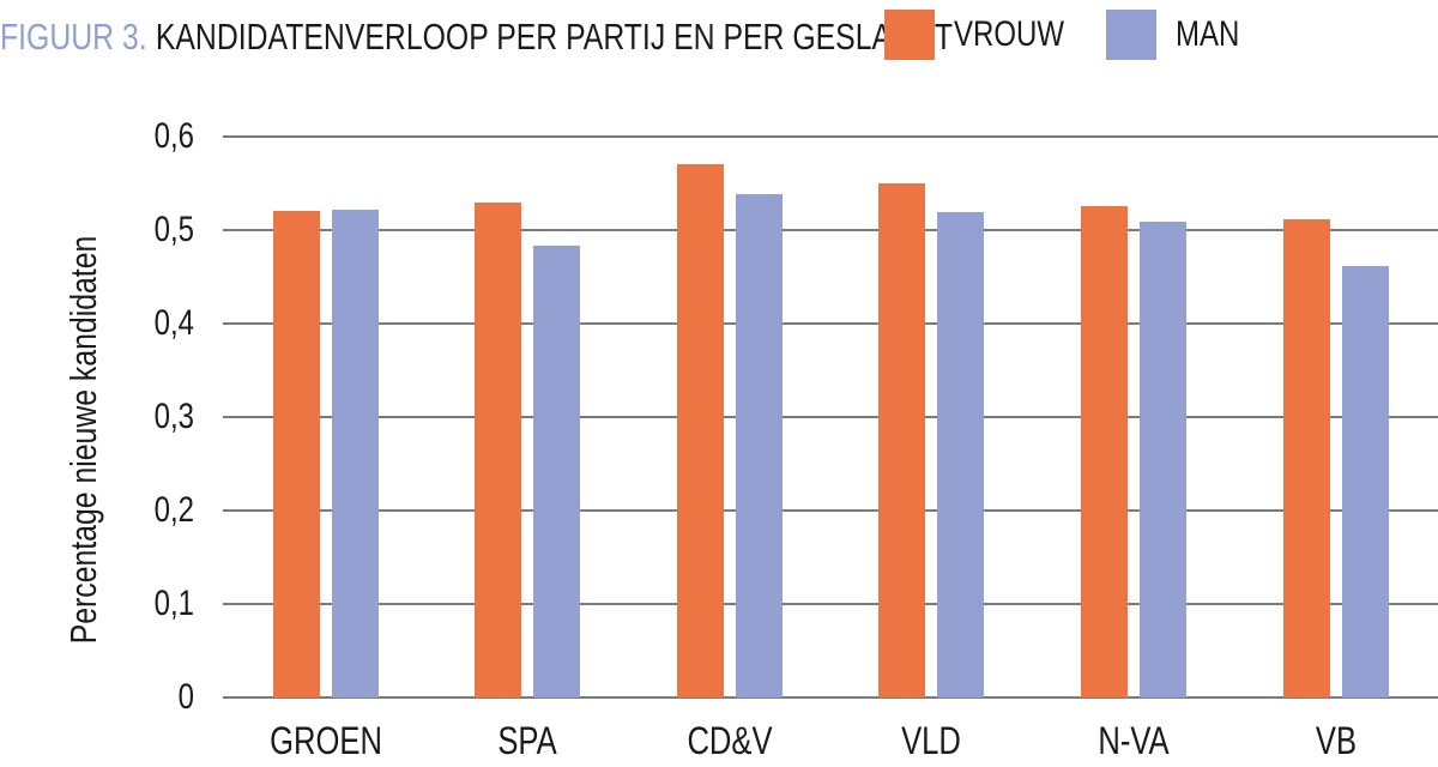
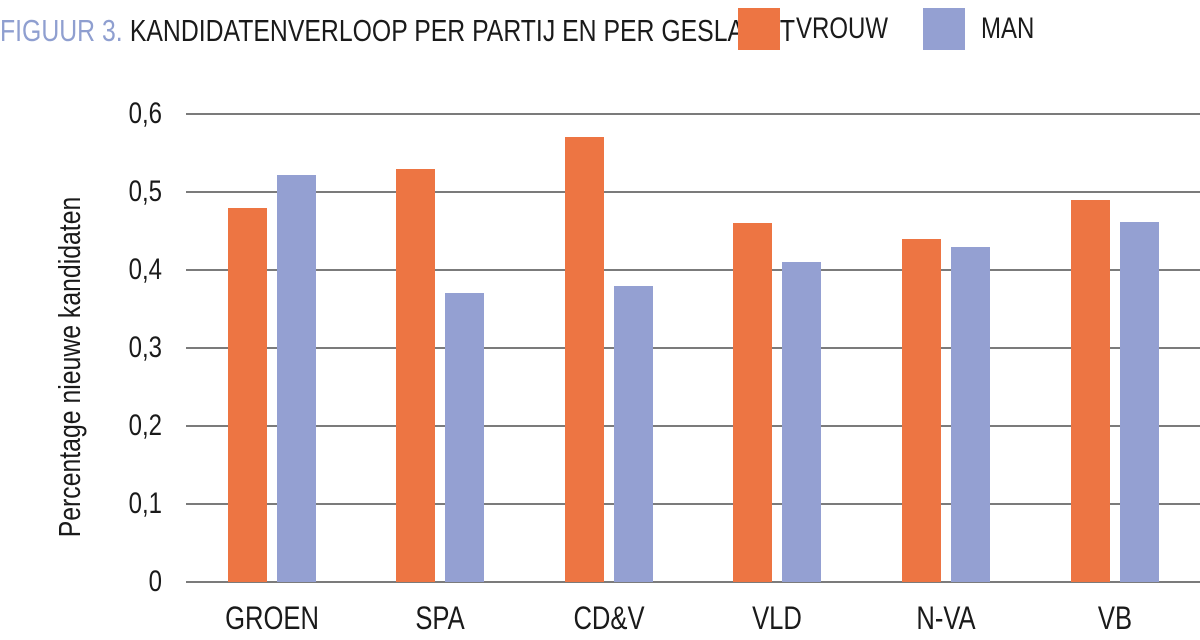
VROUW/GROEN: 0,52 -> 0,48
MAN/SPA: 0,48 -> 0,37
MAN/CD&V: 0,54 -> 0,38
VROUW/VLD: 0,55 -> 0,46
MAN/VLD: 0,52 -> 0,41
VROUW/N-VA: 0,53 -> 0,44
MAN/N-VA: 0,51 -> 0,43
VROUW/VB: 0,51 -> 0,49
